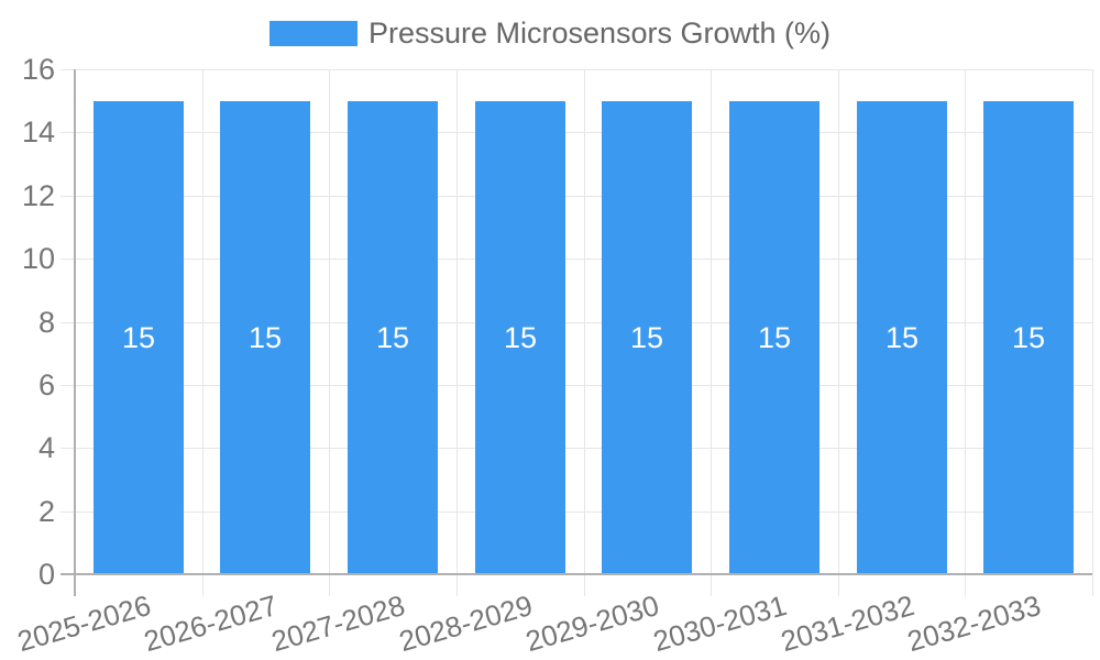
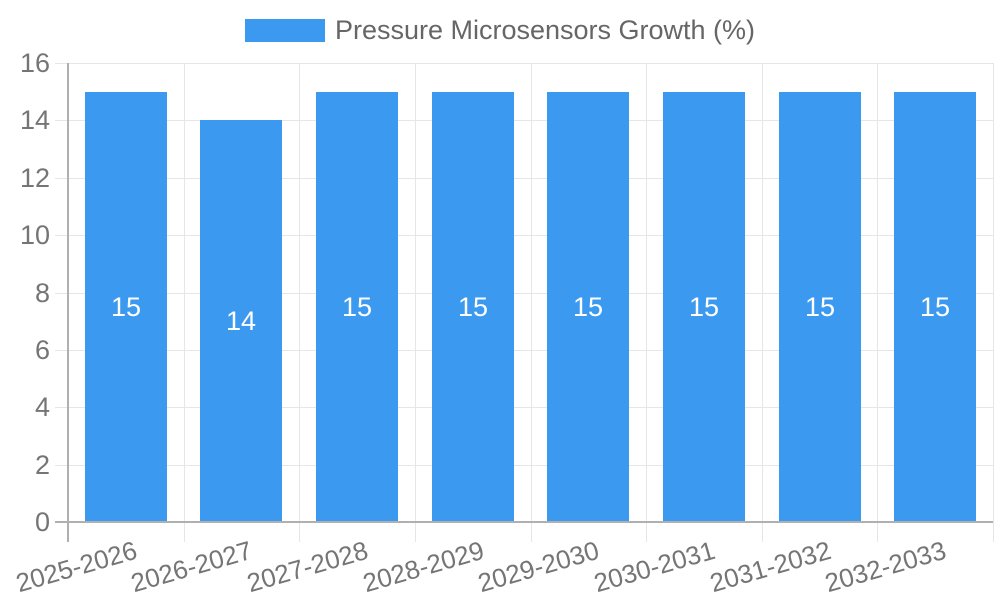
2026-2027: 15 -> 14
